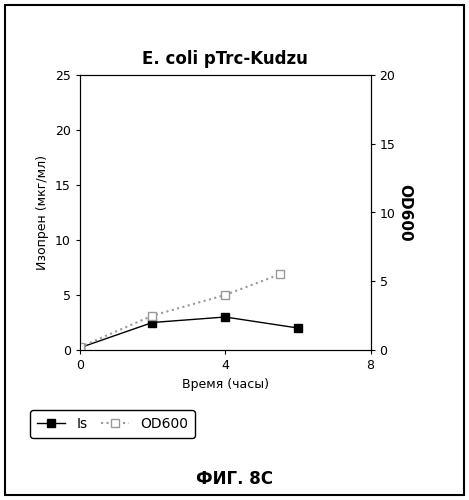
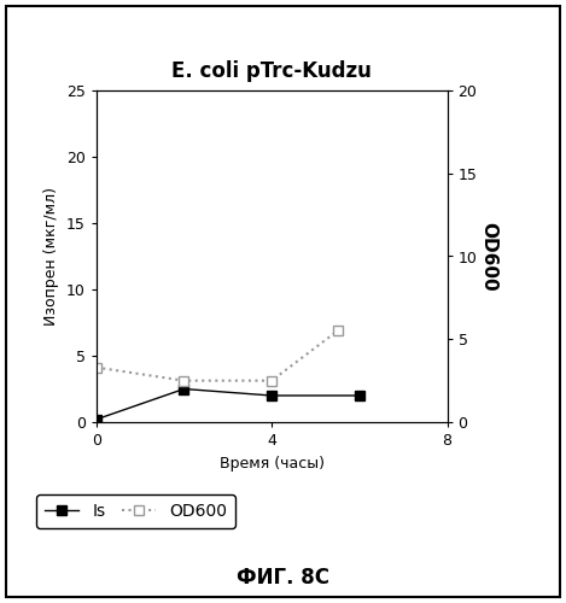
OD600/0: 0.2 -> 3.3
Is/4: 3.0 -> 2.0
OD600/4: 4.0 -> 2.5
